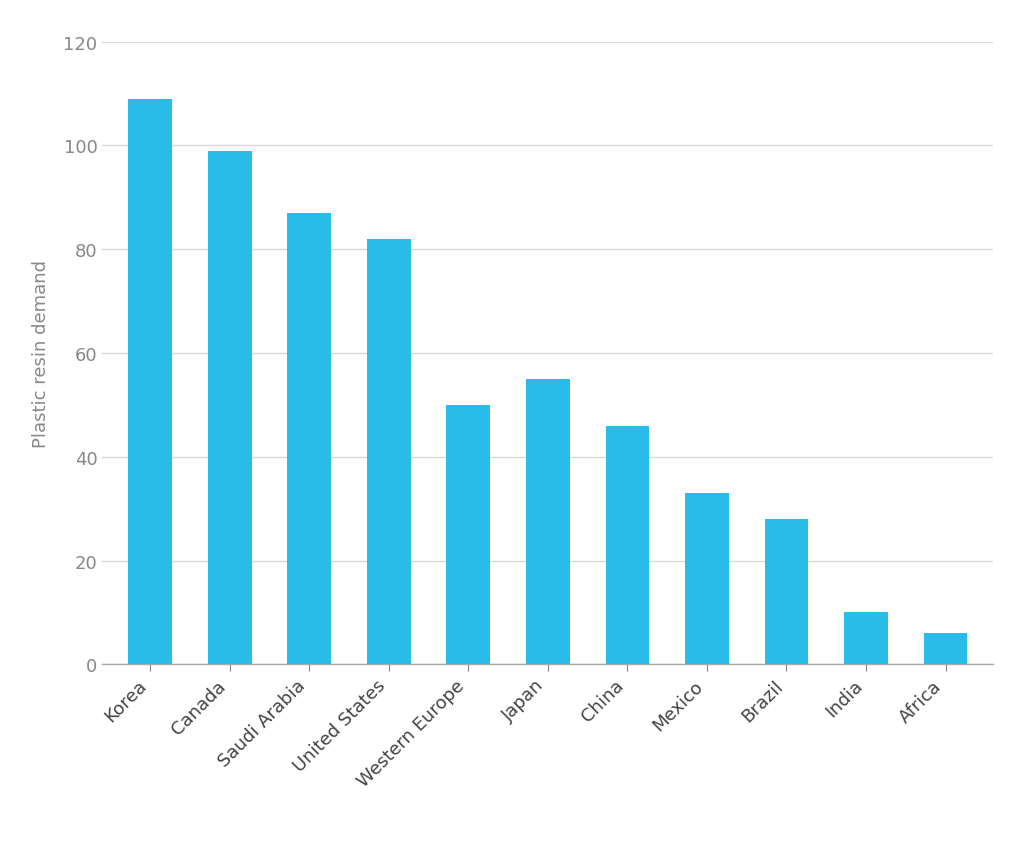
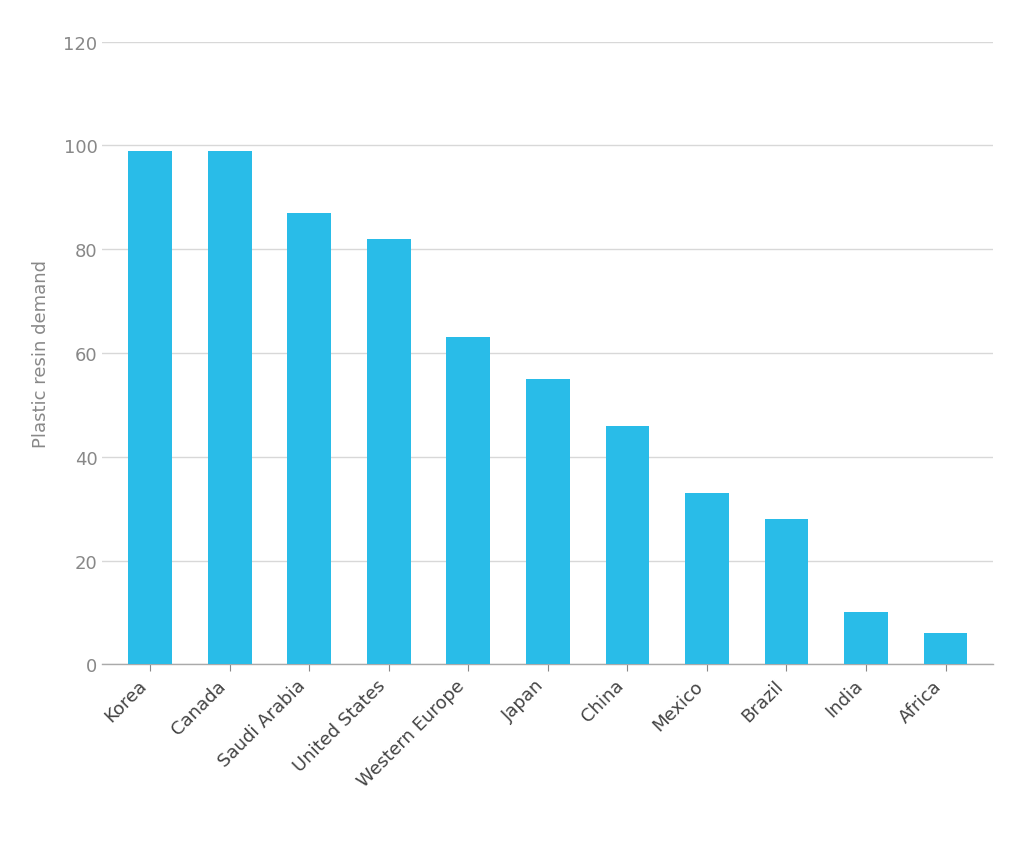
Korea: 109 -> 99
Western Europe: 50 -> 63
